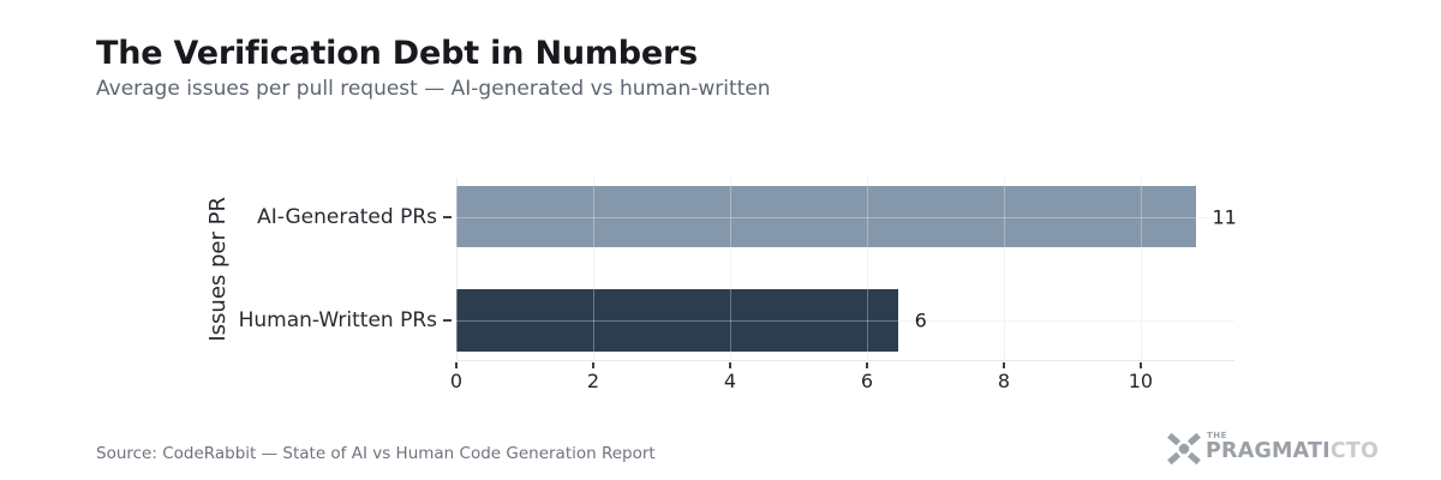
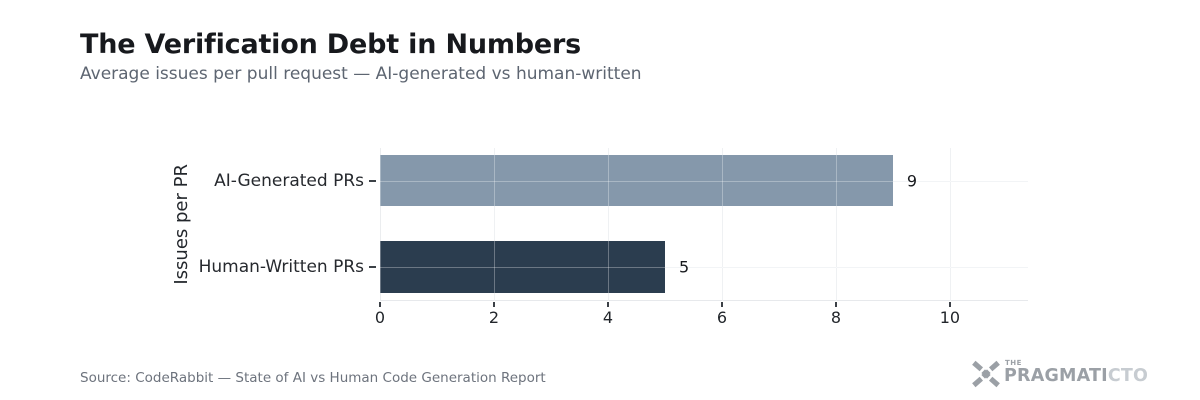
AI-Generated PRs: 11 -> 9
Human-Written PRs: 6 -> 5
